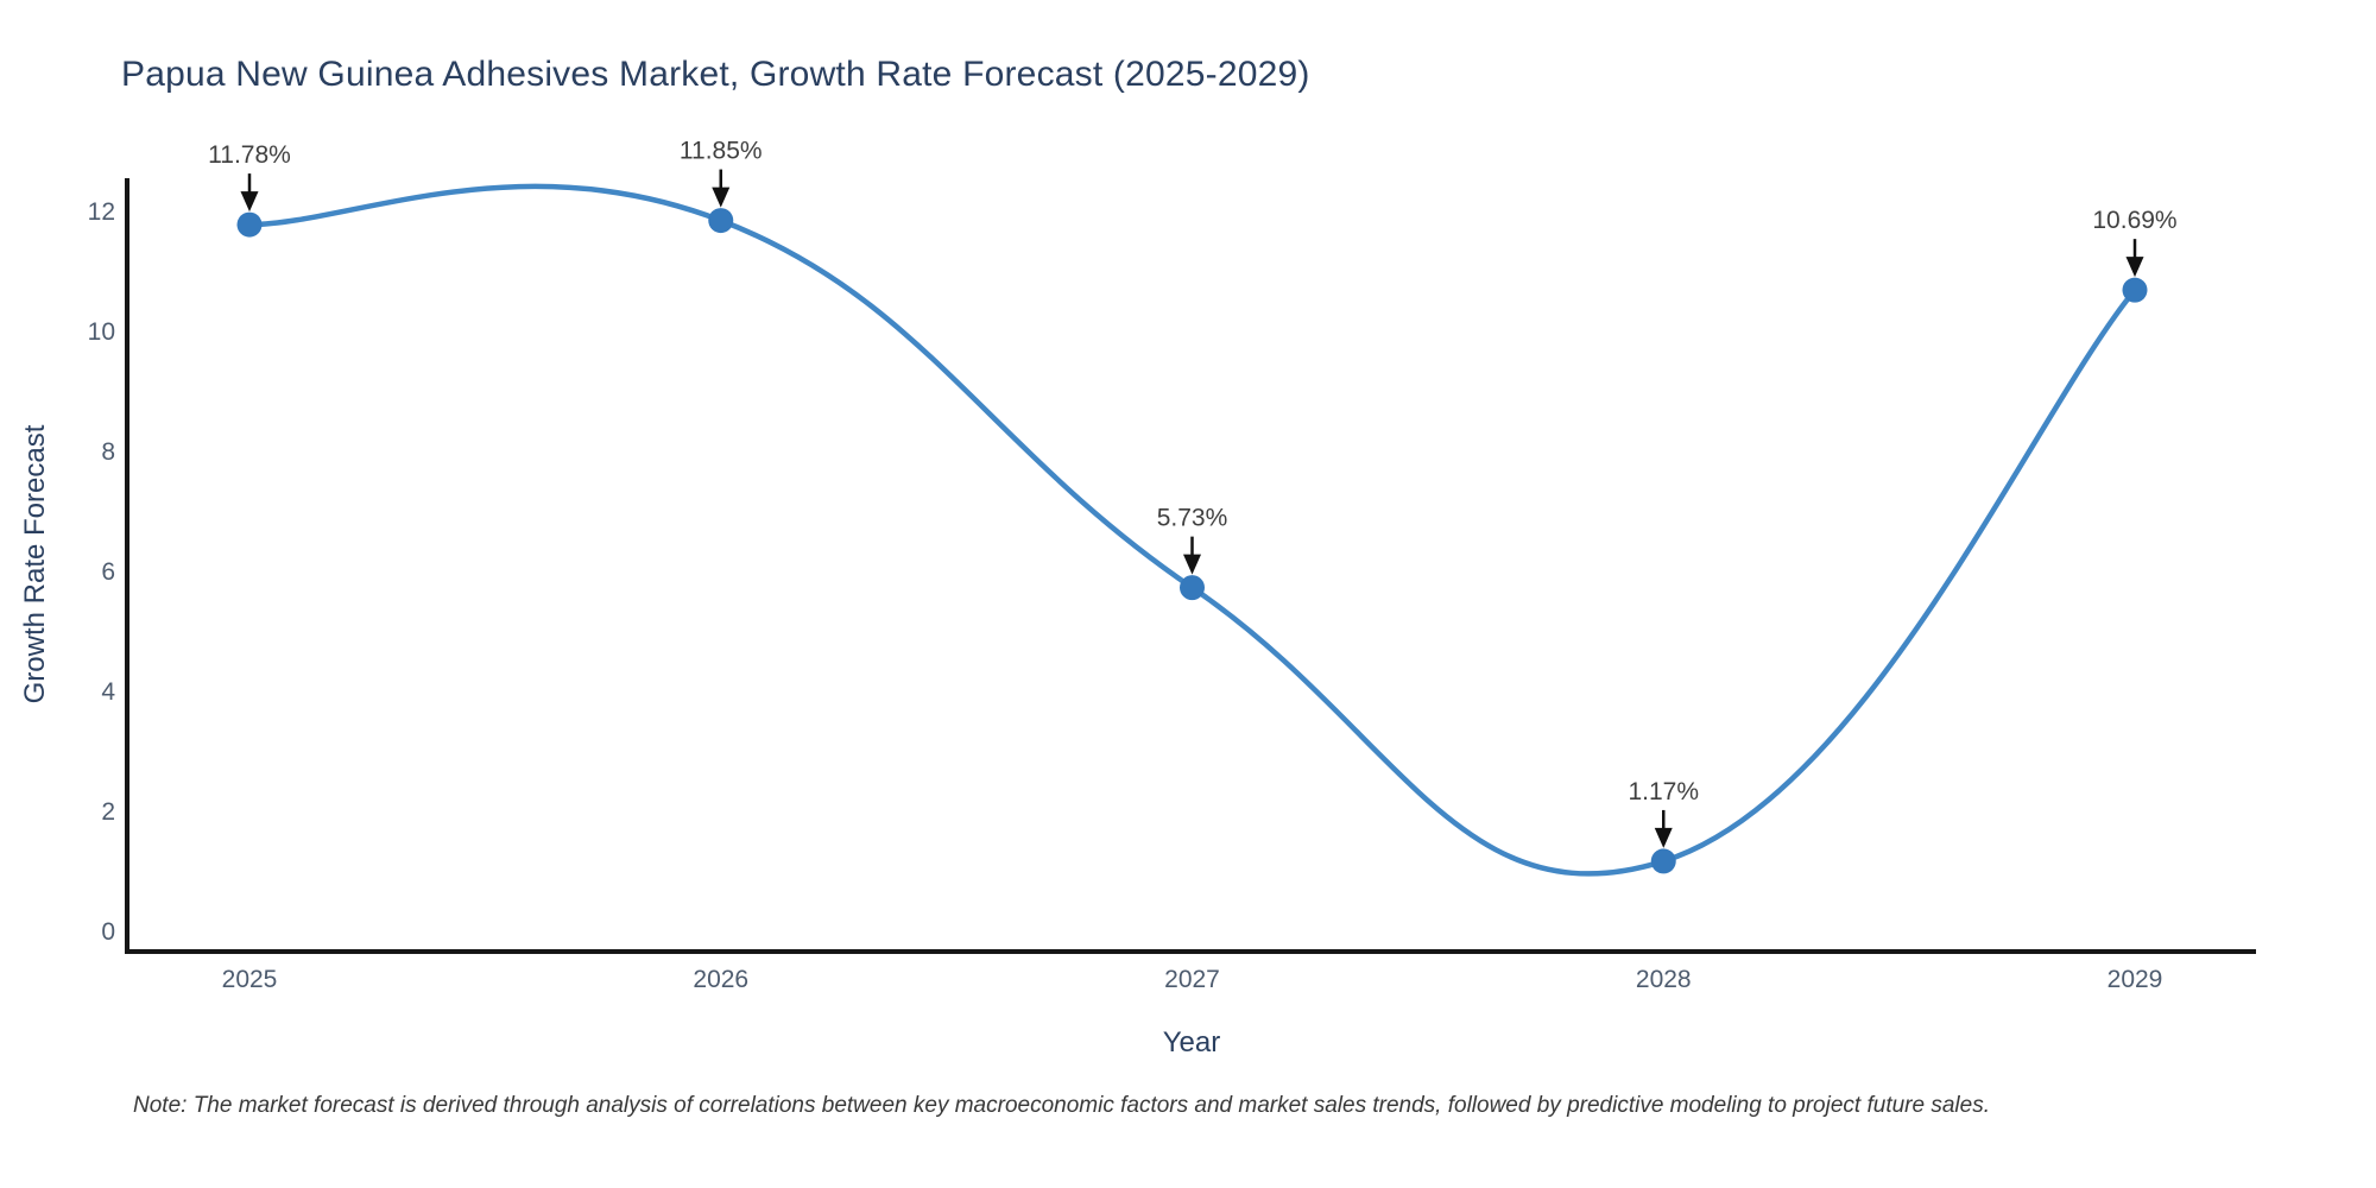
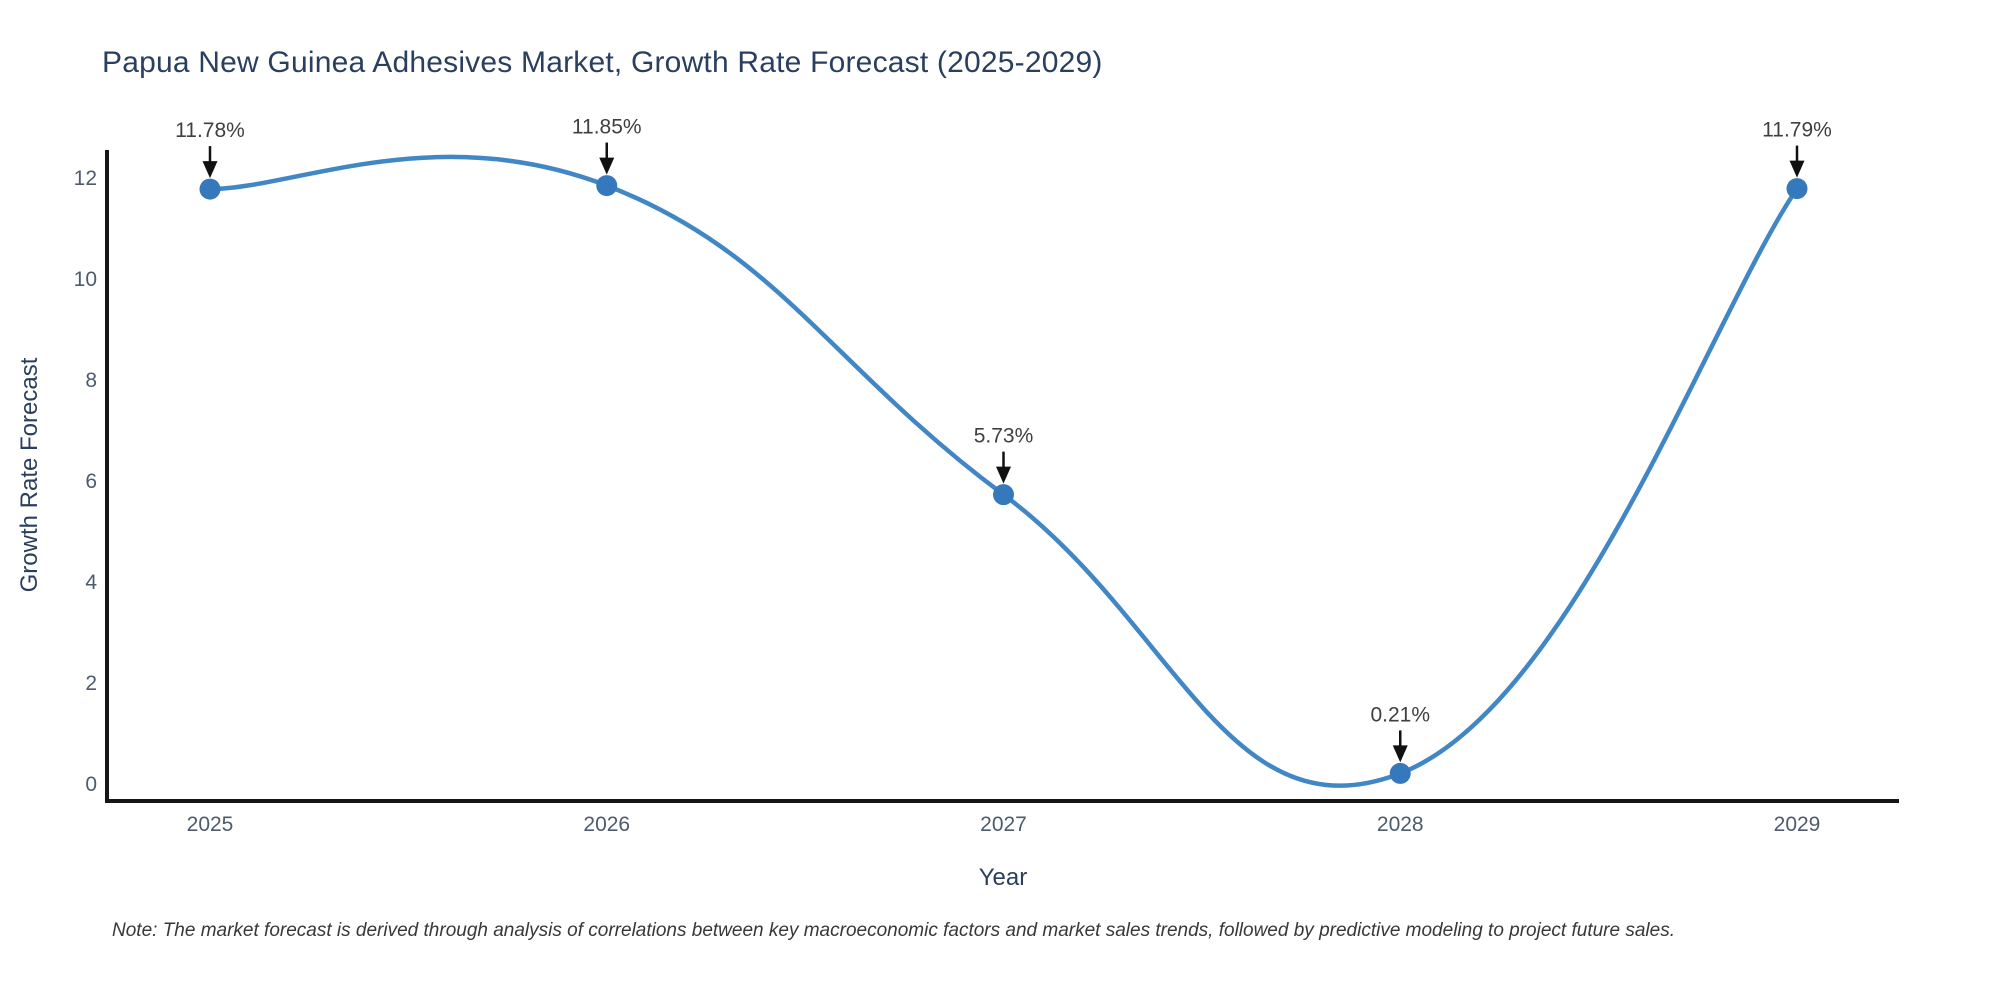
2028: 1.17% -> 0.21%
2029: 10.69% -> 11.79%
